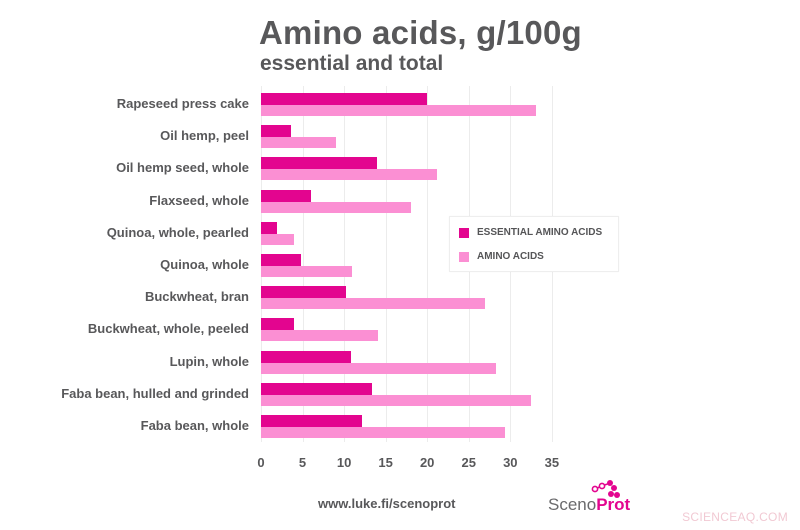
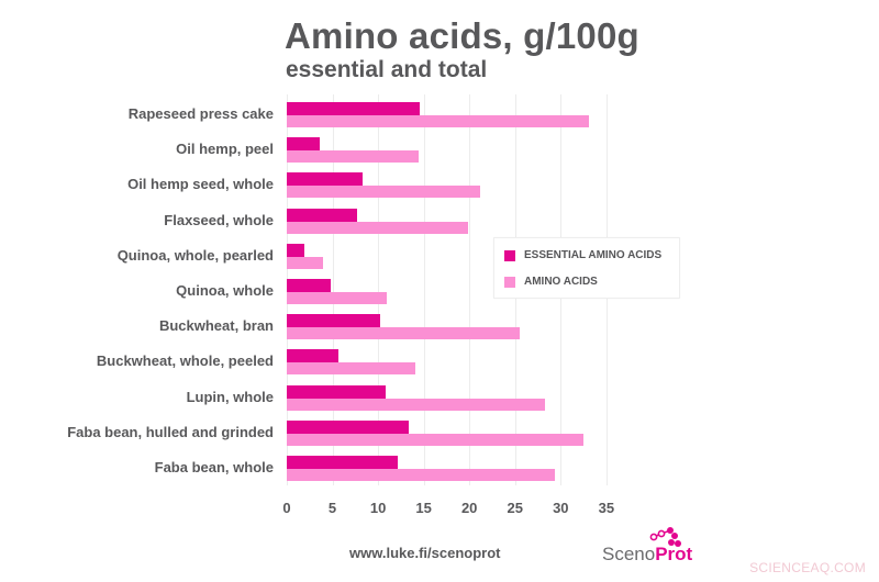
ESSENTIAL AMINO ACIDS/Rapeseed press cake: 20 -> 15
AMINO ACIDS/Oil hemp, peel: 9 -> 14
ESSENTIAL AMINO ACIDS/Oil hemp seed, whole: 14 -> 8
ESSENTIAL AMINO ACIDS/Flaxseed, whole: 6 -> 8
AMINO ACIDS/Flaxseed, whole: 18 -> 20
AMINO ACIDS/Buckwheat, bran: 27 -> 26
ESSENTIAL AMINO ACIDS/Buckwheat, whole, peeled: 4 -> 6
